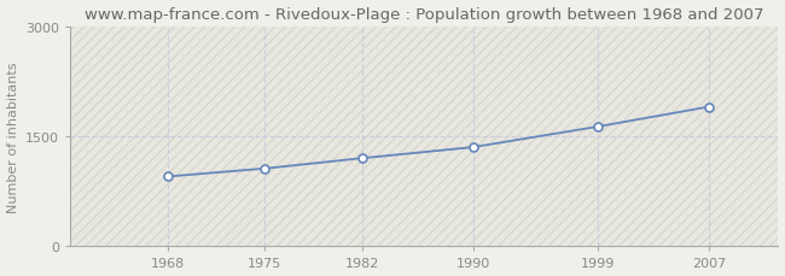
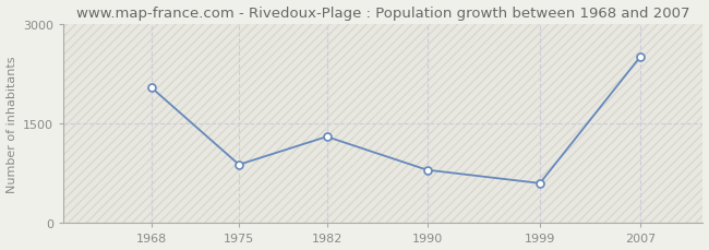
1968: 950 -> 2040
1975: 1060 -> 880
1982: 1200 -> 1300
1990: 1350 -> 800
1999: 1630 -> 600
2007: 1900 -> 2500
